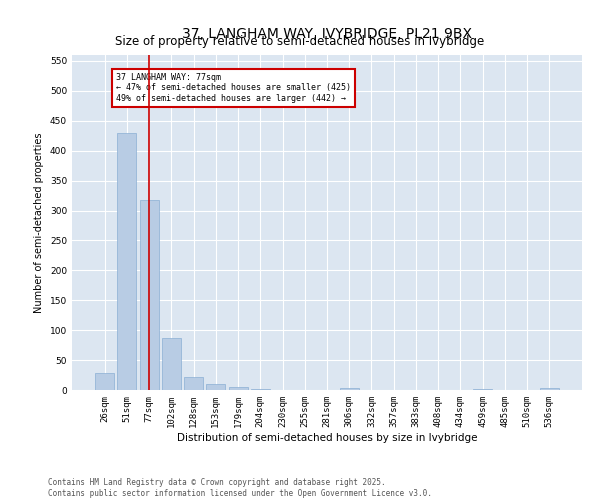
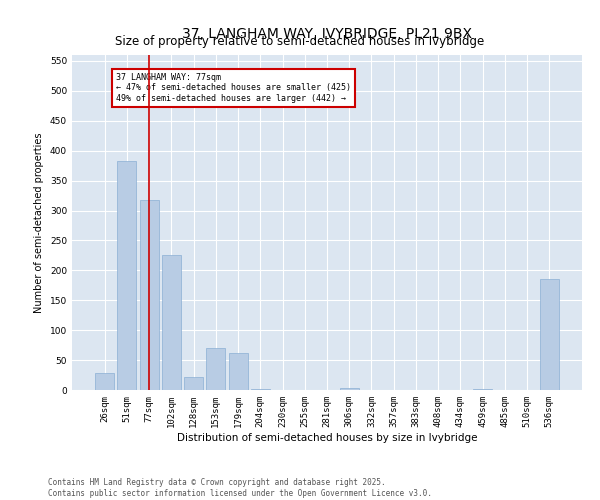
51sqm: 430 -> 382
102sqm: 87 -> 226
153sqm: 10 -> 70
179sqm: 5 -> 62
536sqm: 3 -> 186
